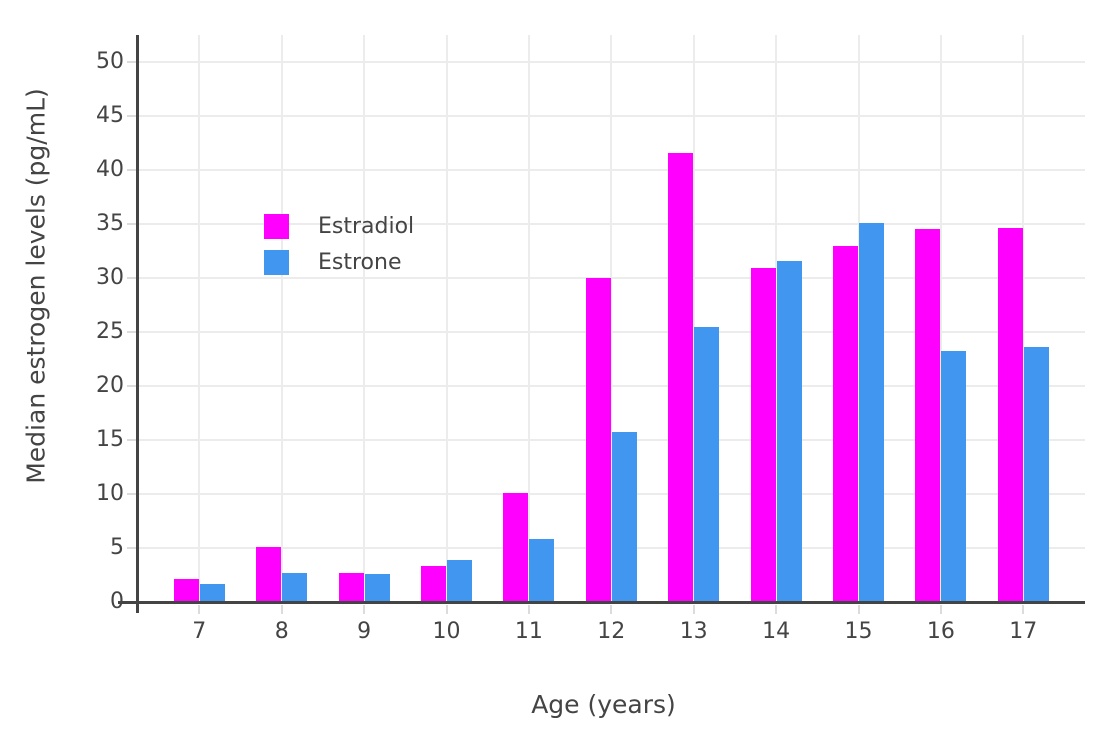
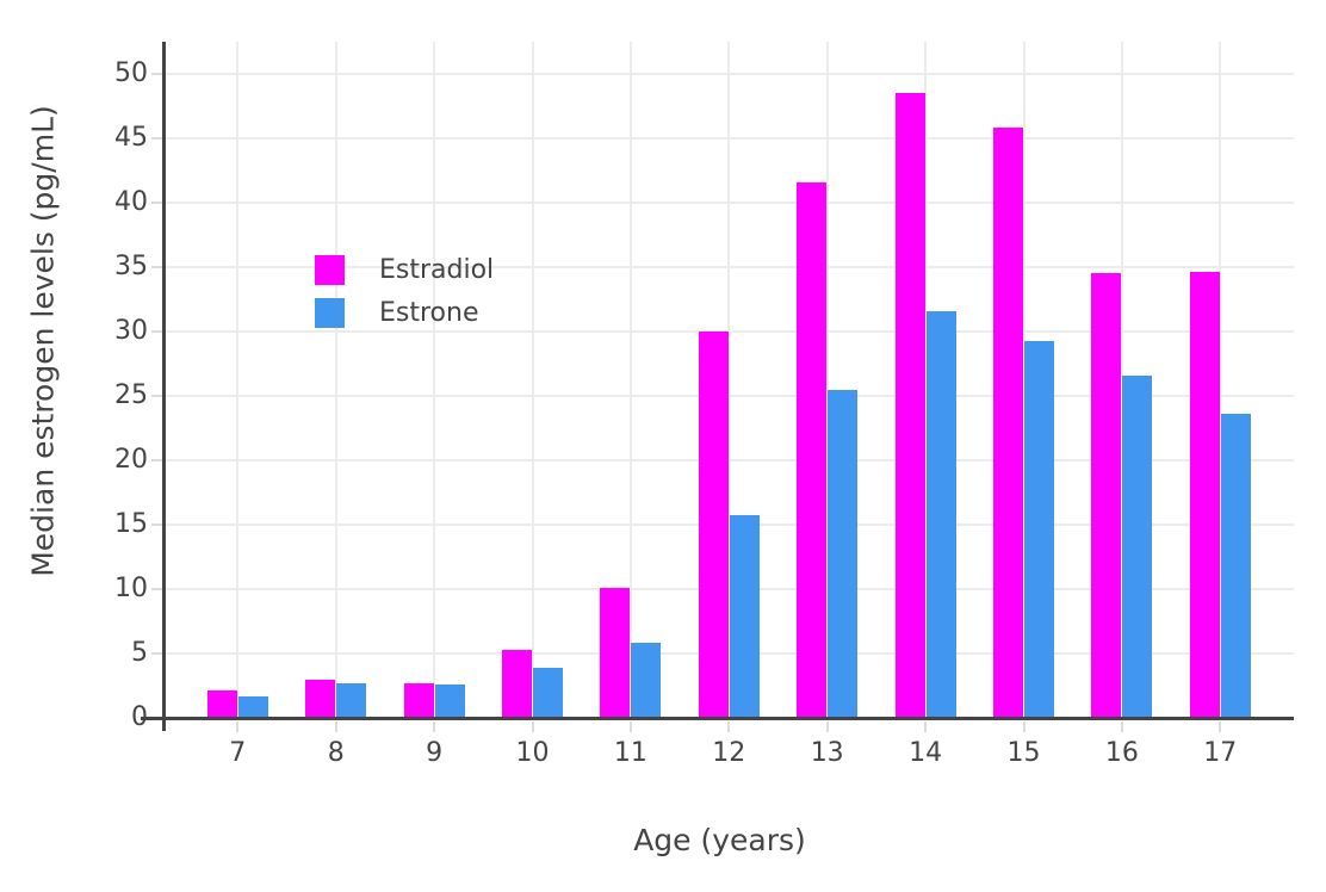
Estradiol/8: 5.1 -> 3.0
Estradiol/10: 3.3 -> 5.3
Estradiol/14: 30.9 -> 48.5
Estradiol/15: 33.0 -> 45.8
Estrone/15: 35.1 -> 29.3
Estrone/16: 23.2 -> 26.6
